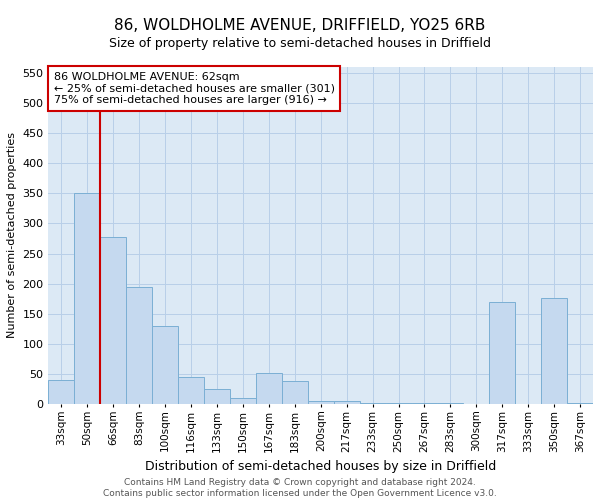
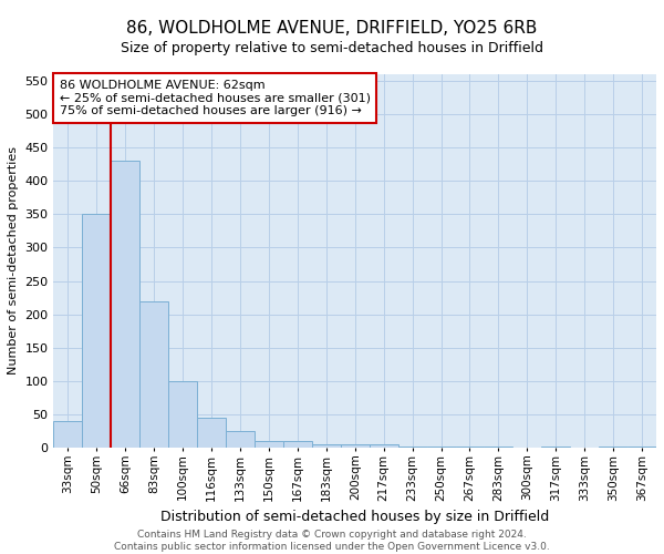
66sqm: 278 -> 430
83sqm: 194 -> 220
100sqm: 130 -> 100
167sqm: 52 -> 10
183sqm: 38 -> 5
317sqm: 170 -> 1
350sqm: 176 -> 1
